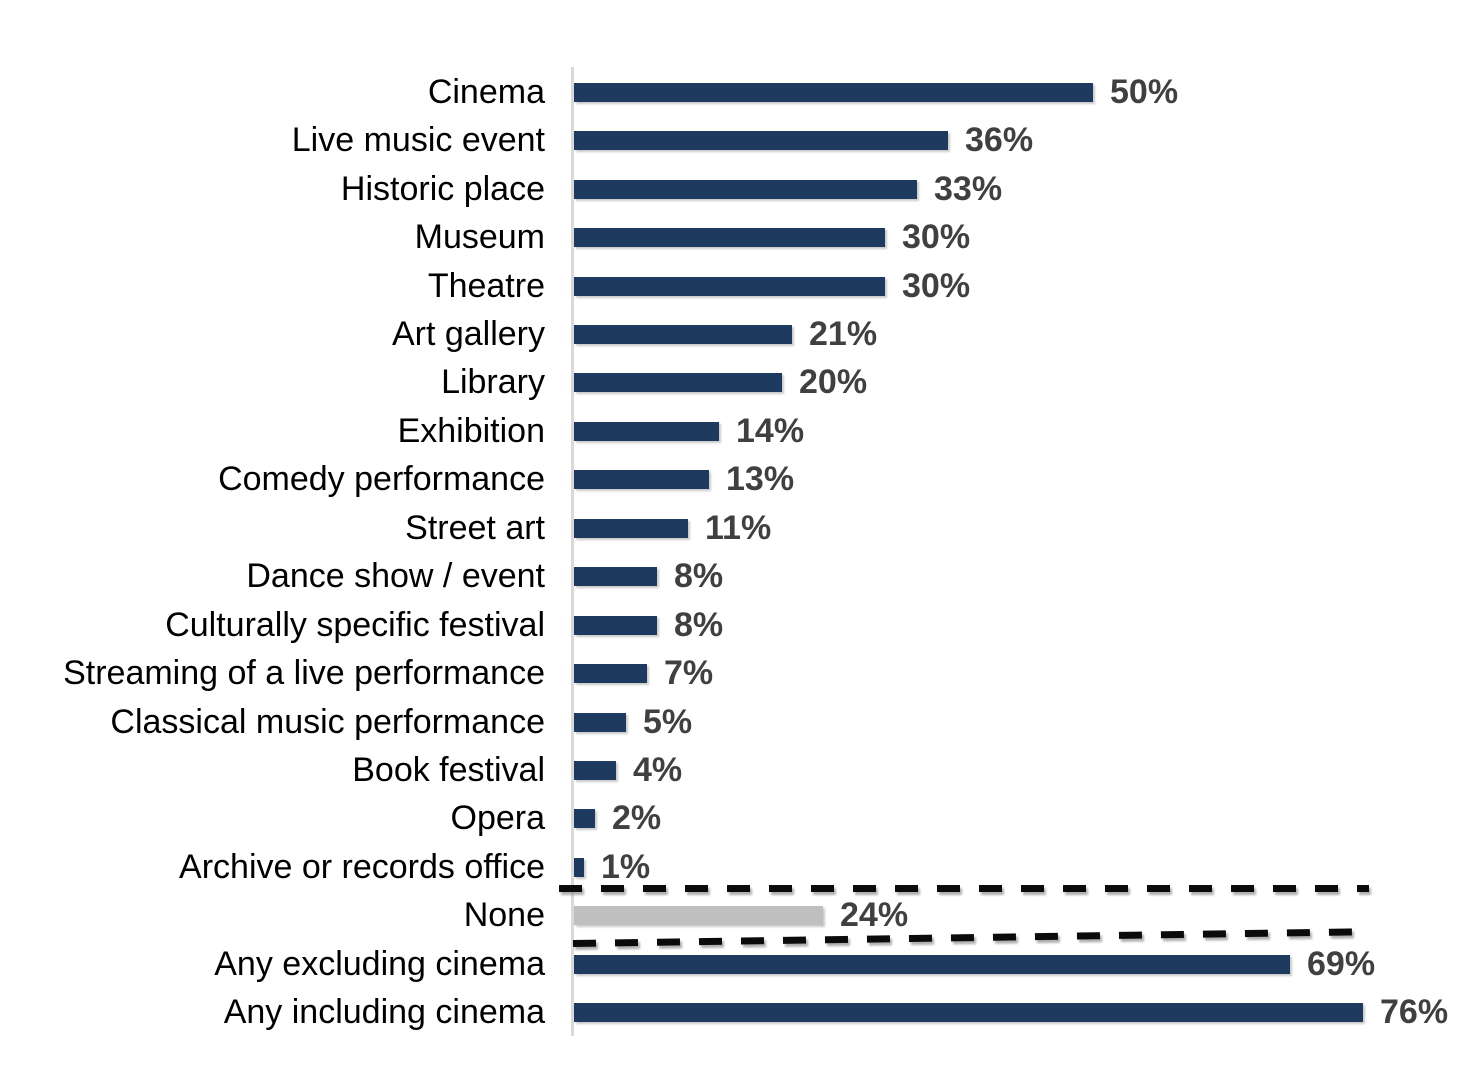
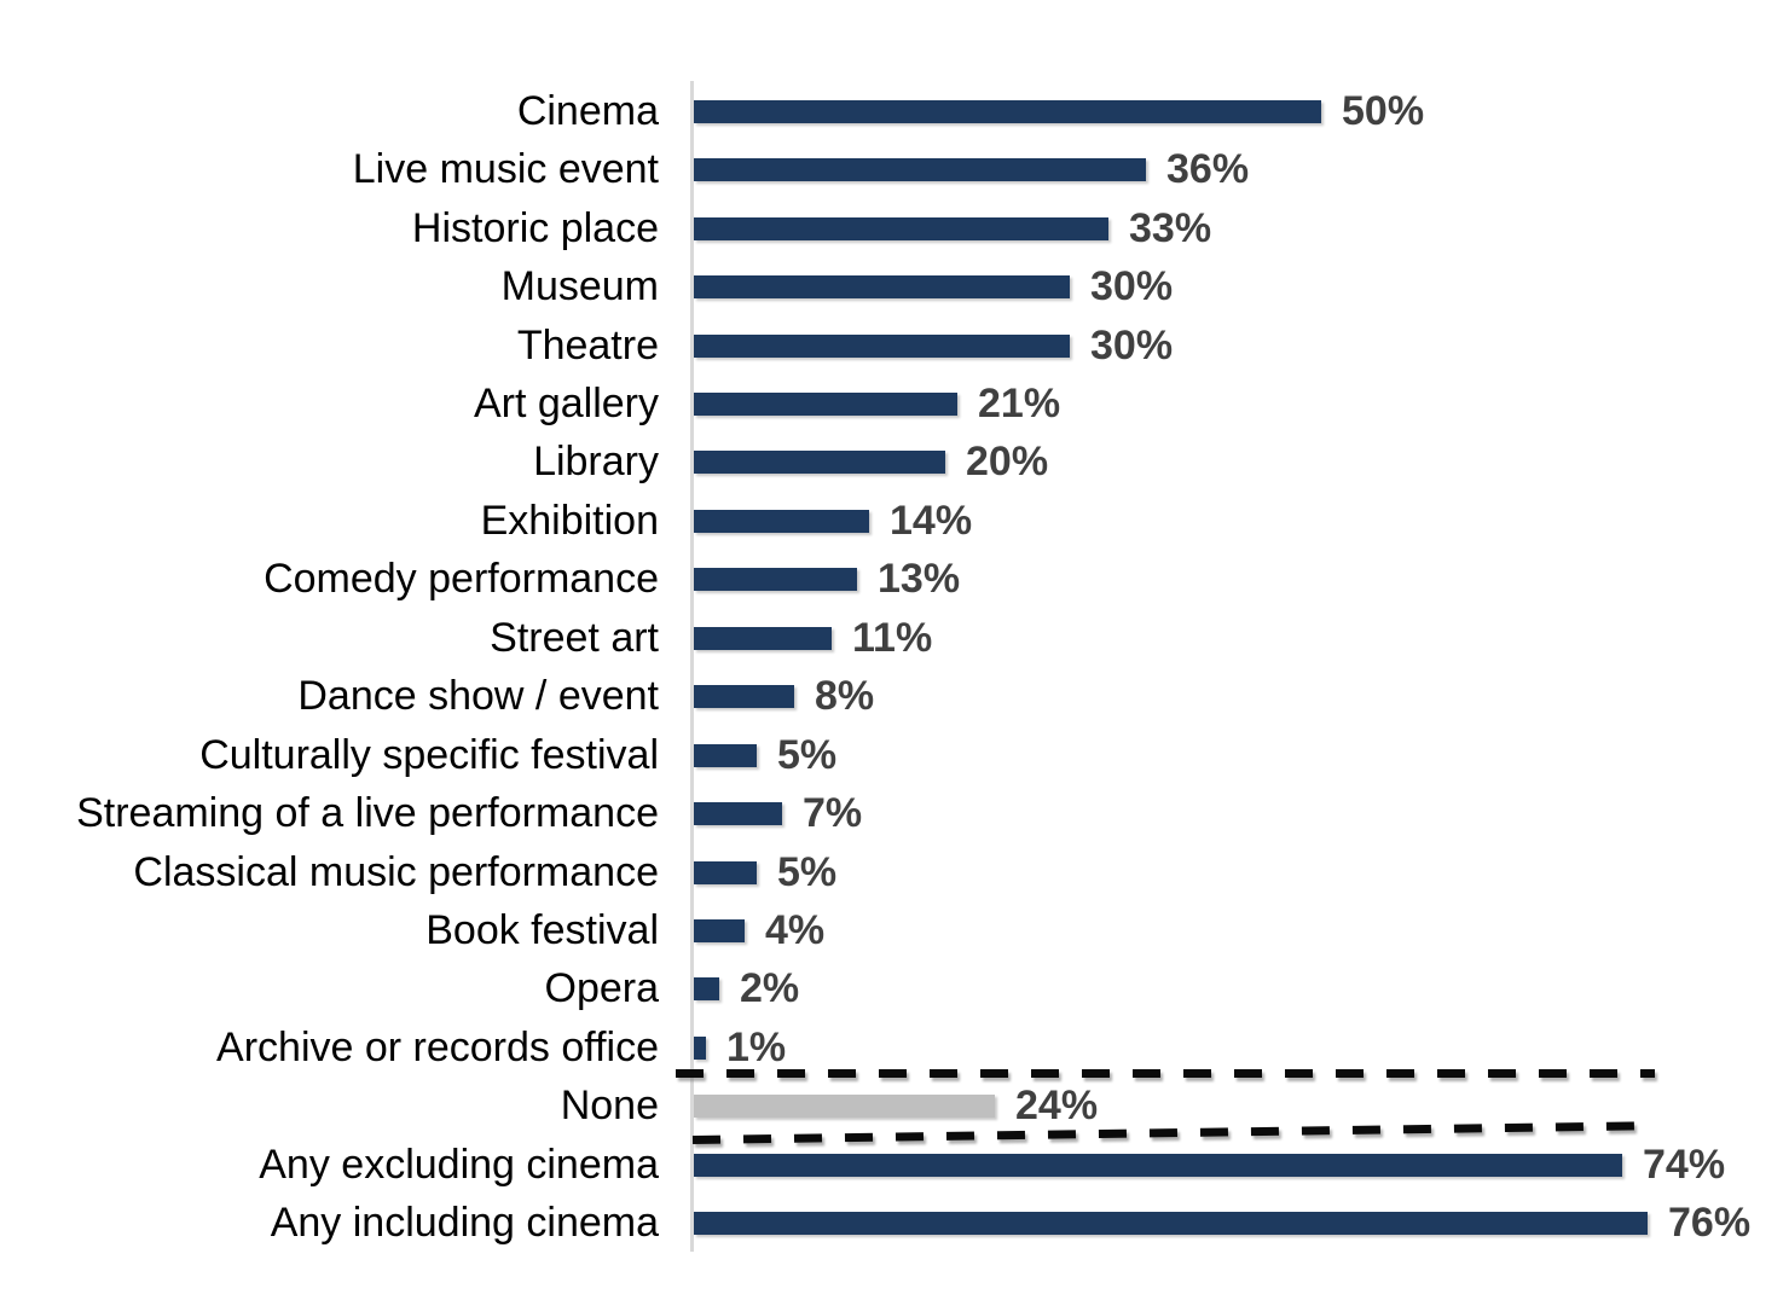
Culturally specific festival: 8% -> 5%
Any excluding cinema: 69% -> 74%
